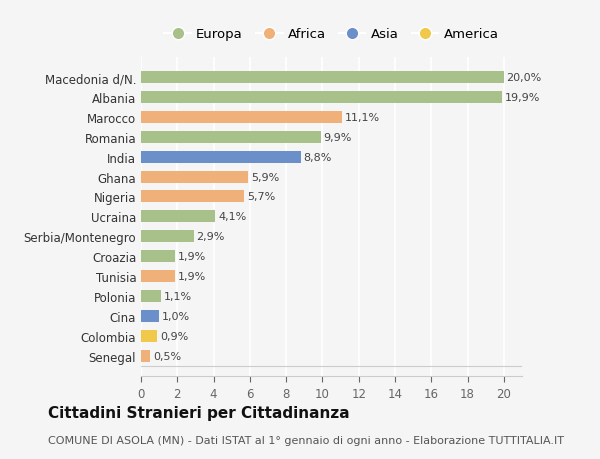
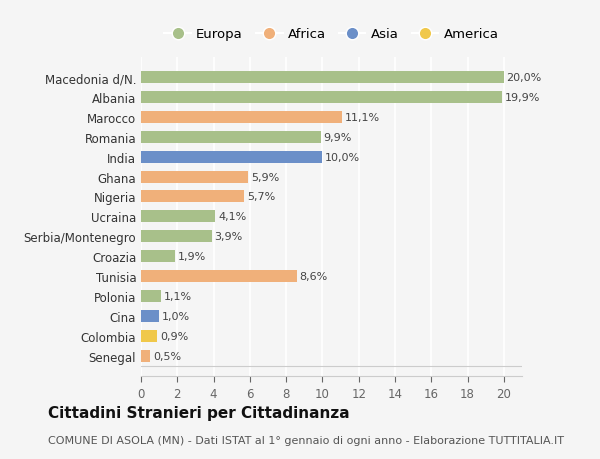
India: 8,8% -> 10,0%
Serbia/Montenegro: 2,9% -> 3,9%
Tunisia: 1,9% -> 8,6%
